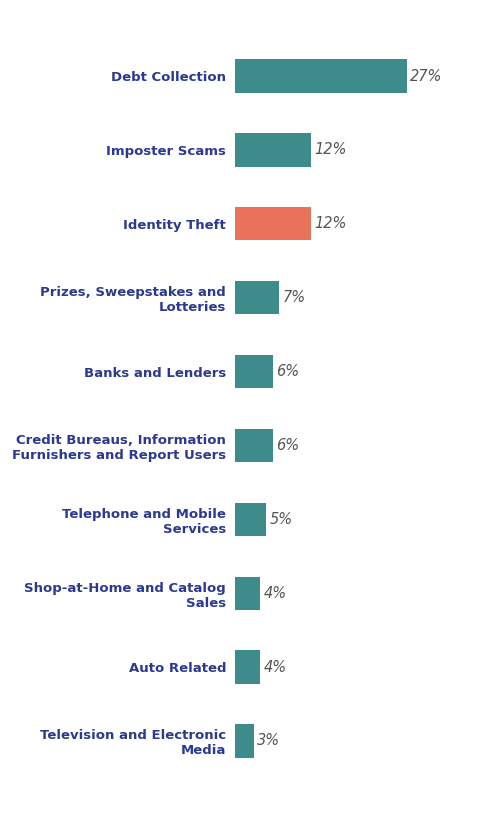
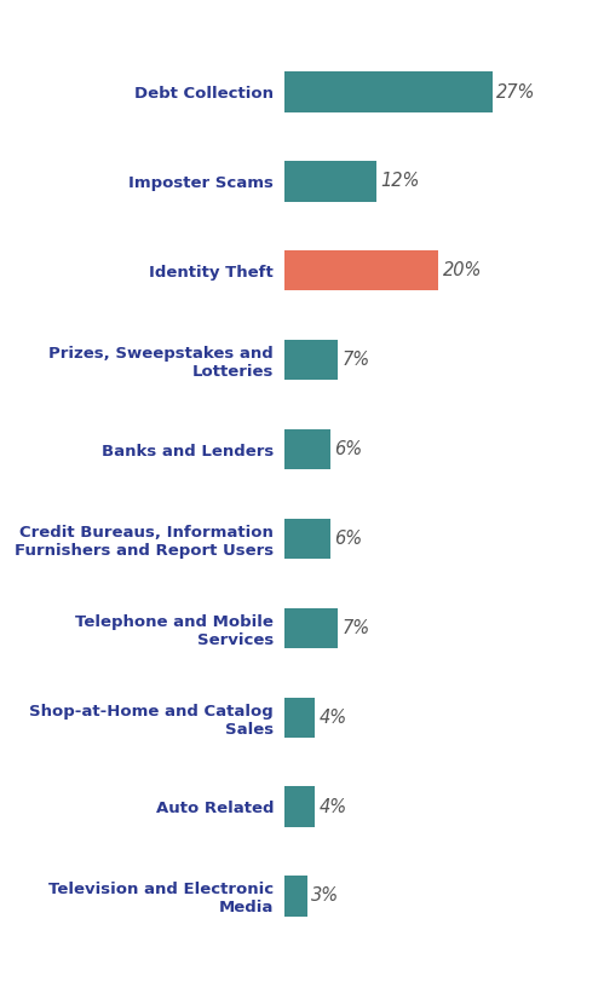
Identity Theft: 12% -> 20%
Telephone and Mobile Services: 5% -> 7%
